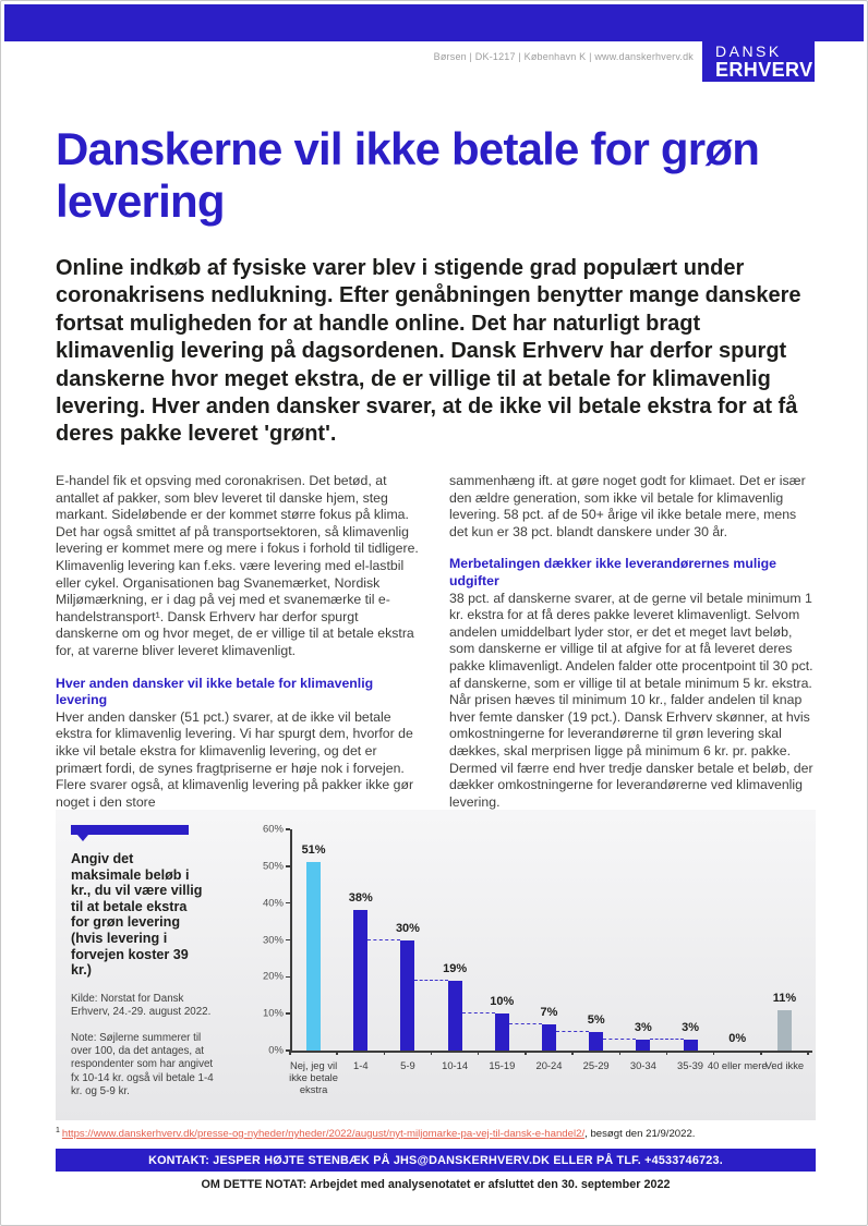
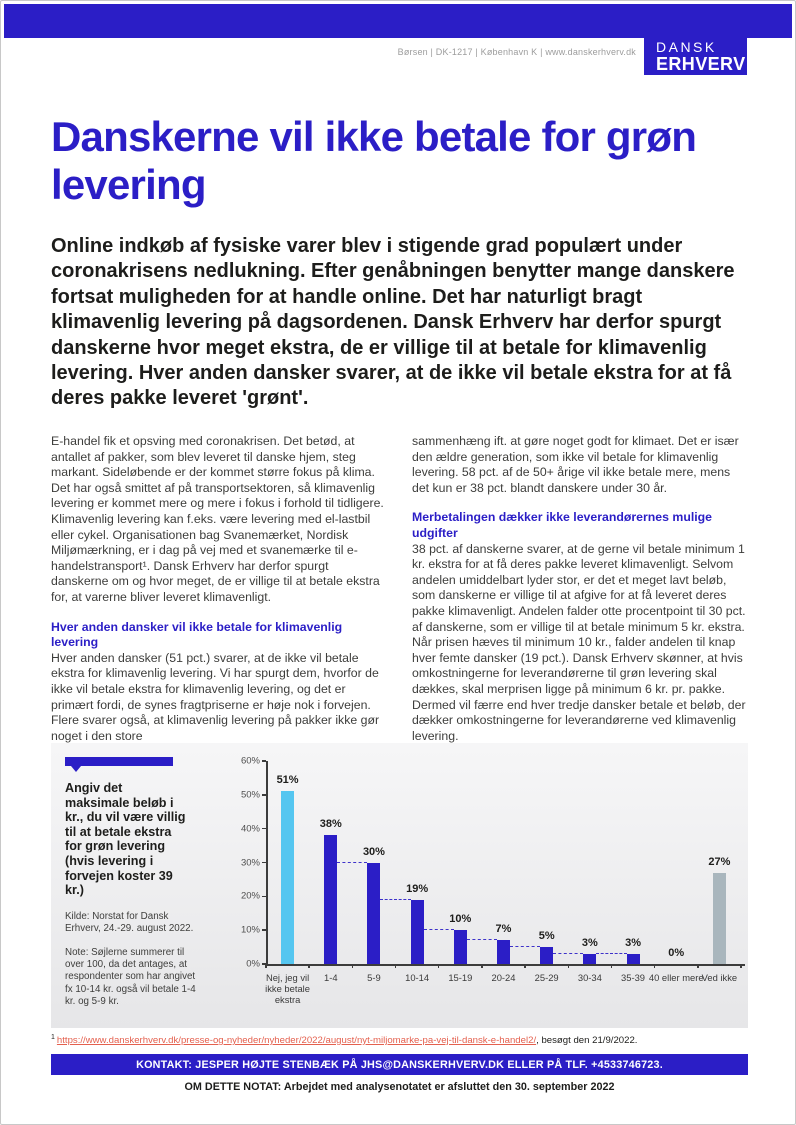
Ved ikke: 11% -> 27%
